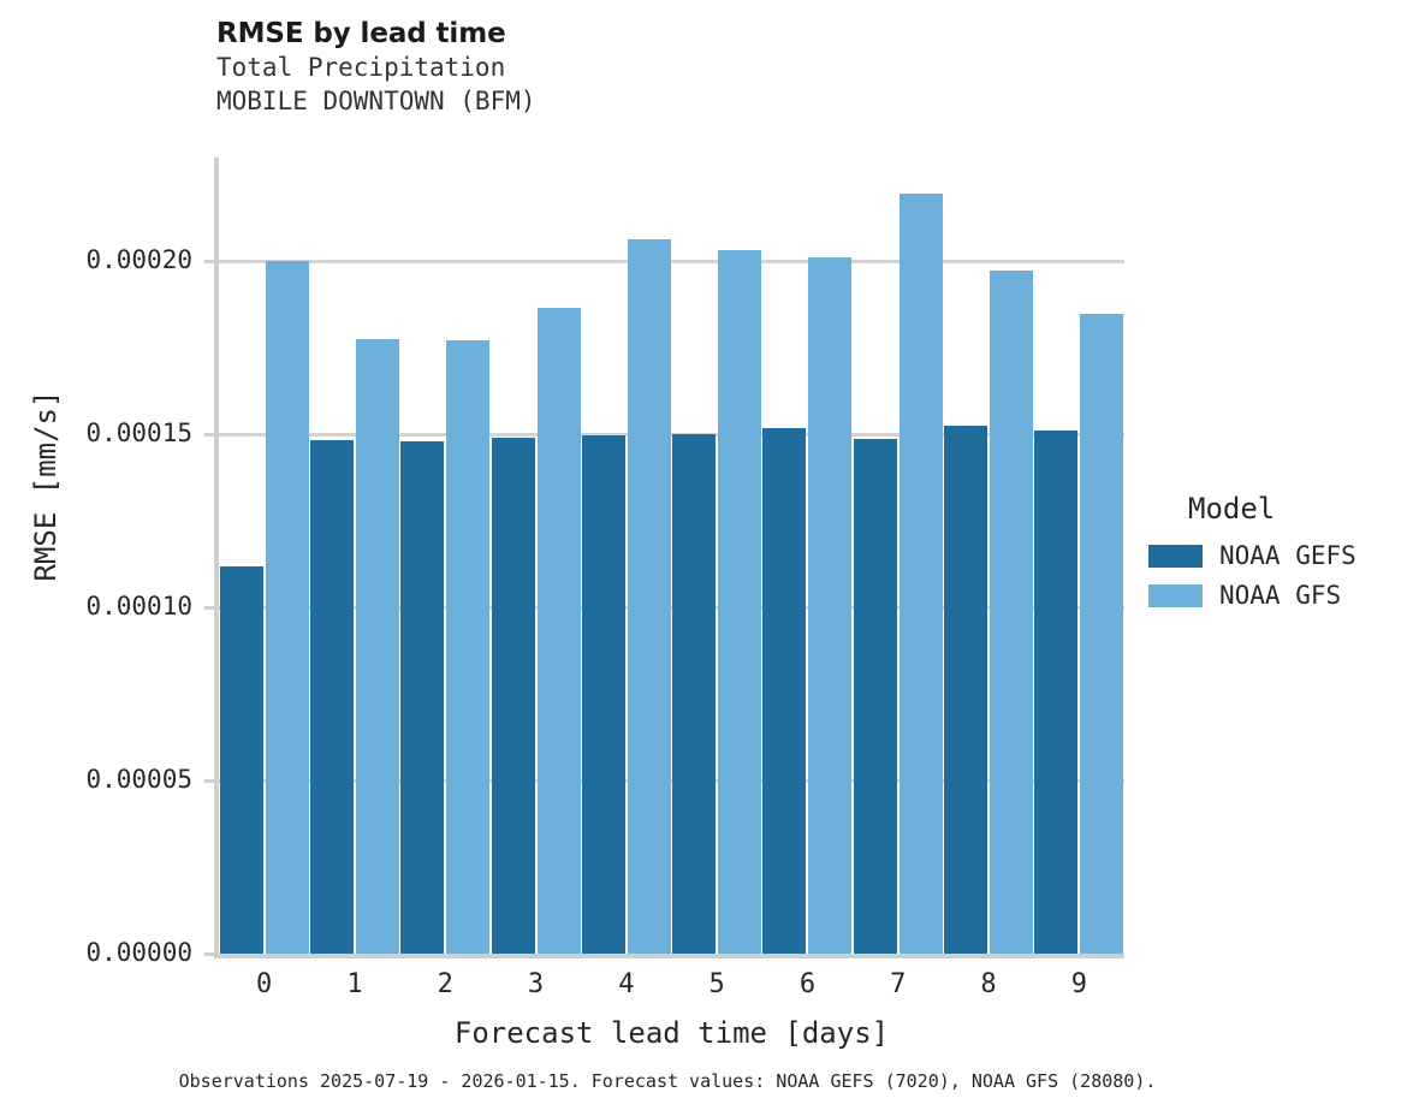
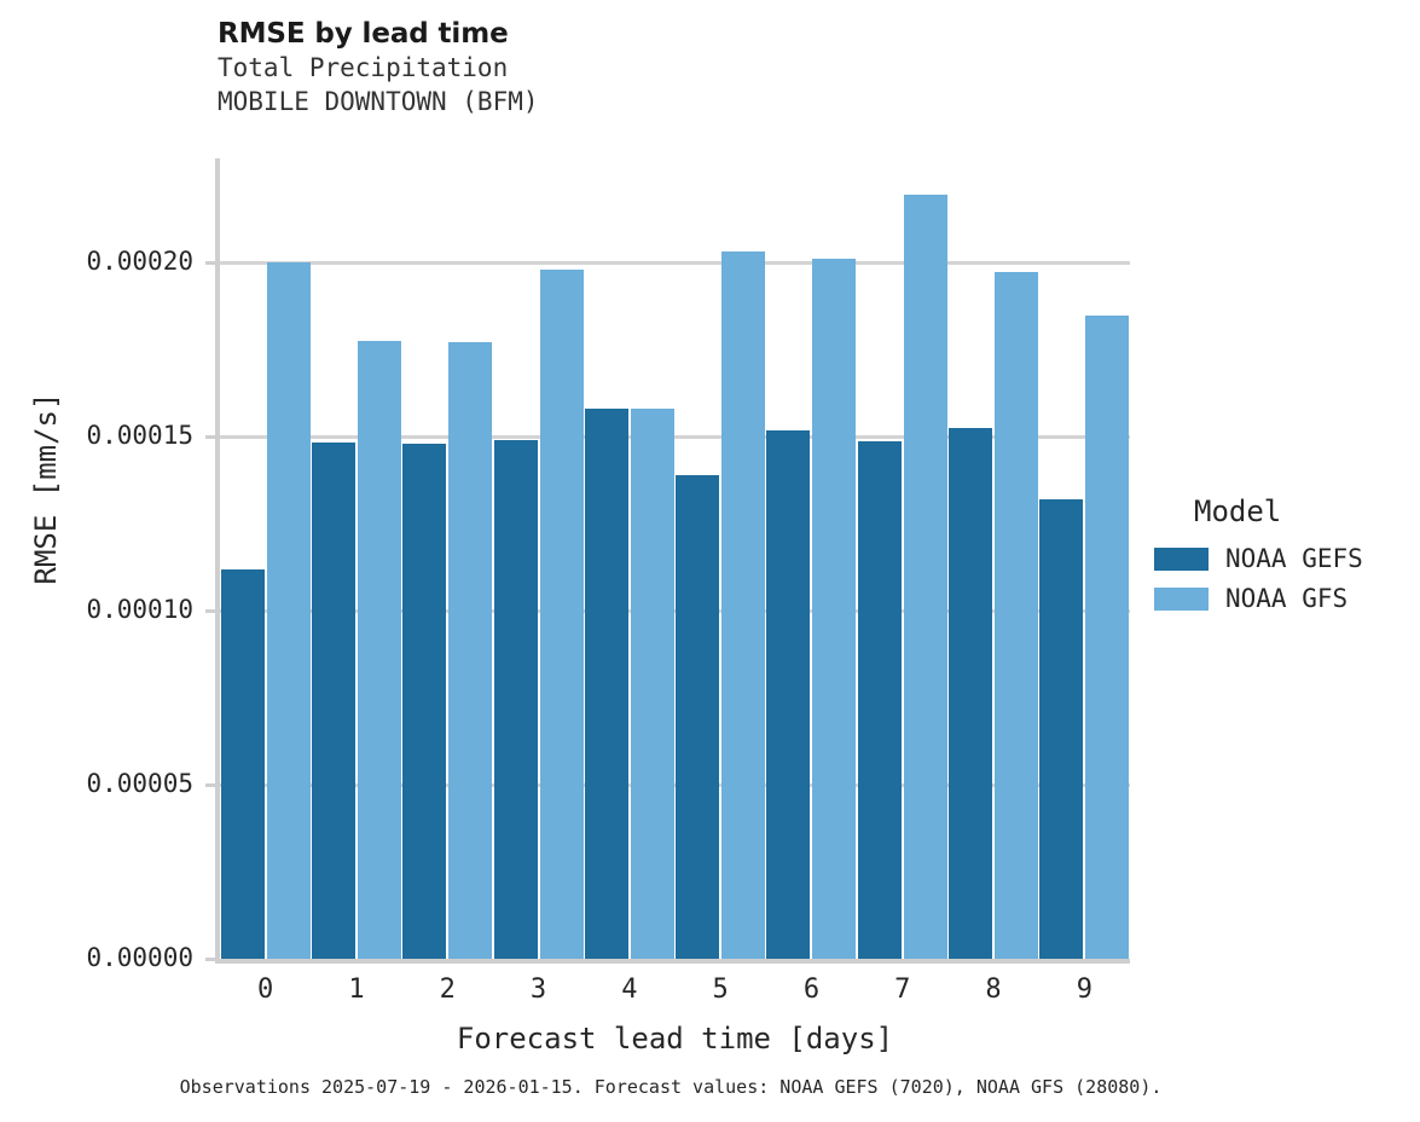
NOAA GFS/3: 0.000187 -> 0.000198
NOAA GEFS/4: 0.000150 -> 0.000158
NOAA GFS/4: 0.000207 -> 0.000158
NOAA GEFS/5: 0.000150 -> 0.000139
NOAA GEFS/9: 0.000151 -> 0.000132
